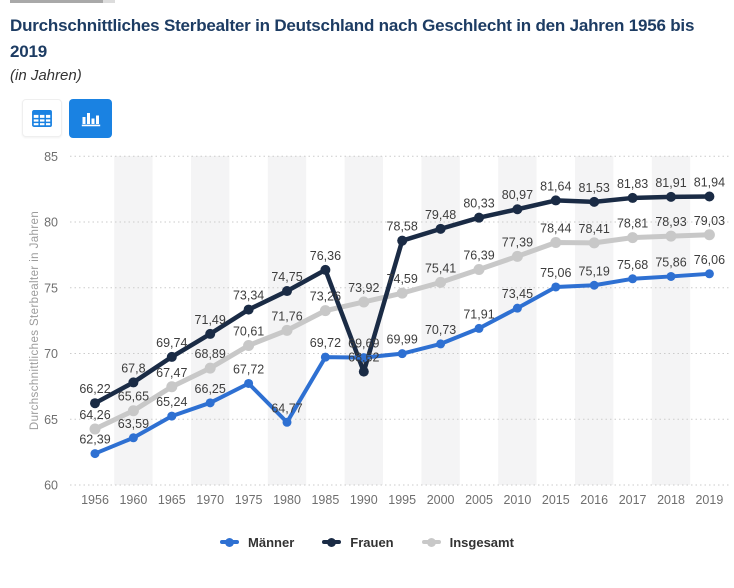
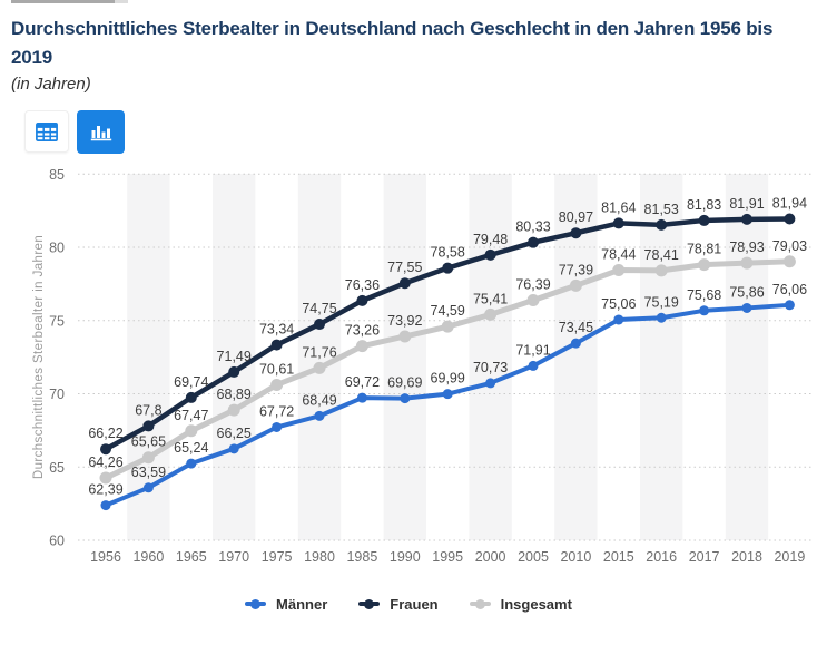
Männer/1980: 64,77 -> 68,49
Frauen/1990: 68,62 -> 77,55
